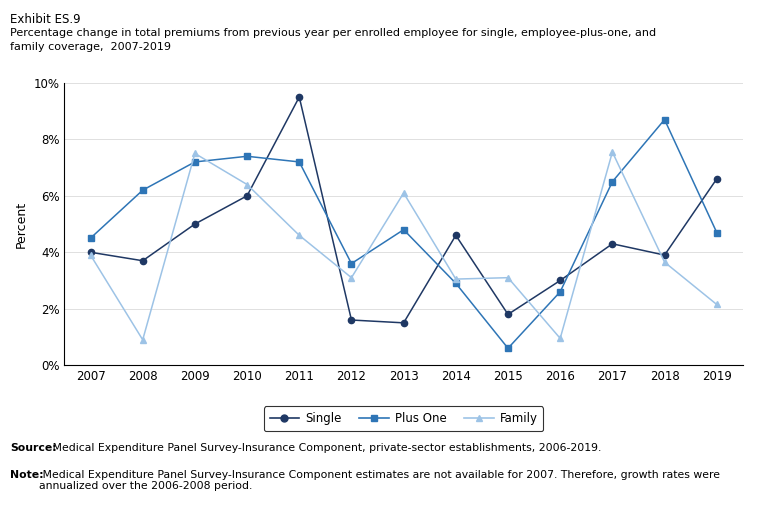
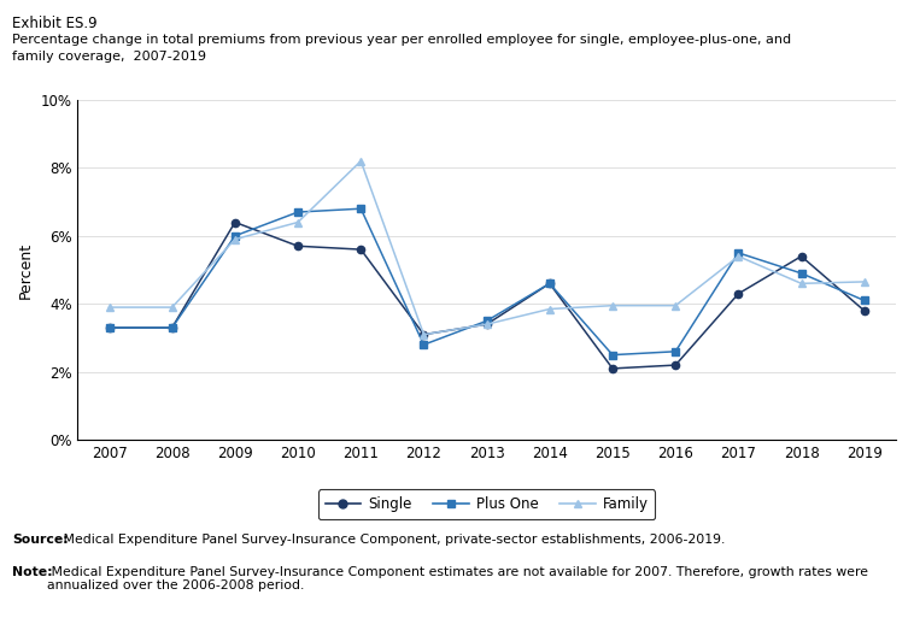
Single/2007: 4.0% -> 3.3%
Plus One/2007: 4.5% -> 3.3%
Single/2008: 3.7% -> 3.3%
Plus One/2008: 6.2% -> 3.3%
Family/2008: 0.90% -> 3.90%
Single/2009: 5.0% -> 6.4%
Plus One/2009: 7.2% -> 6.0%
Family/2009: 7.50% -> 5.90%
Single/2010: 6.0% -> 5.7%
Plus One/2010: 7.4% -> 6.7%
Single/2011: 9.5% -> 5.6%
Plus One/2011: 7.2% -> 6.8%
Family/2011: 4.60% -> 8.20%
Single/2012: 1.6% -> 3.1%
Plus One/2012: 3.6% -> 2.8%
Single/2013: 1.5% -> 3.4%
Plus One/2013: 4.8% -> 3.5%
Family/2013: 6.10% -> 3.40%
Plus One/2014: 2.9% -> 4.6%
Family/2014: 3.05% -> 3.85%
Single/2015: 1.8% -> 2.1%
Plus One/2015: 0.6% -> 2.5%
Family/2015: 3.10% -> 3.95%
Single/2016: 3.0% -> 2.2%
Family/2016: 0.95% -> 3.95%
Plus One/2017: 6.5% -> 5.5%
Family/2017: 7.55% -> 5.40%
Single/2018: 3.9% -> 5.4%
Plus One/2018: 8.7% -> 4.9%
Family/2018: 3.65% -> 4.60%
Single/2019: 6.6% -> 3.8%
Plus One/2019: 4.7% -> 4.1%
Family/2019: 2.15% -> 4.65%
